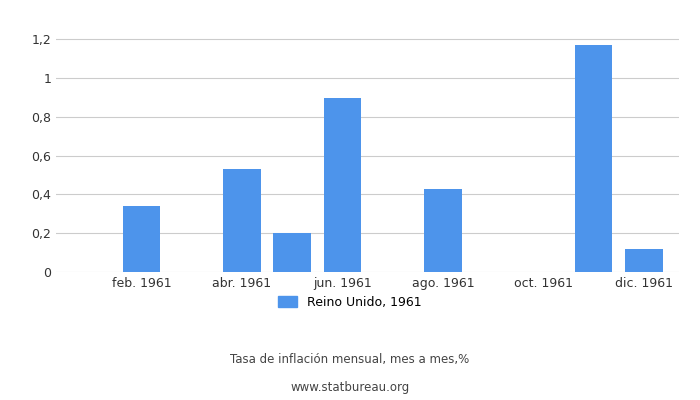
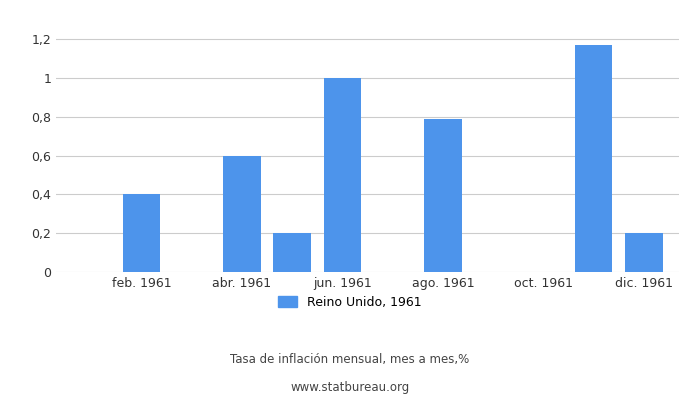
feb. 1961: 0,34 -> 0,40
abr. 1961: 0,53 -> 0,60
jun. 1961: 0,90 -> 1,00
ago. 1961: 0,43 -> 0,79
dic. 1961: 0,12 -> 0,20
